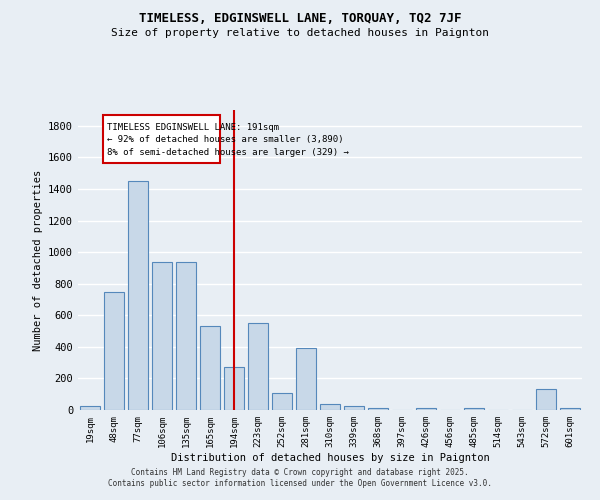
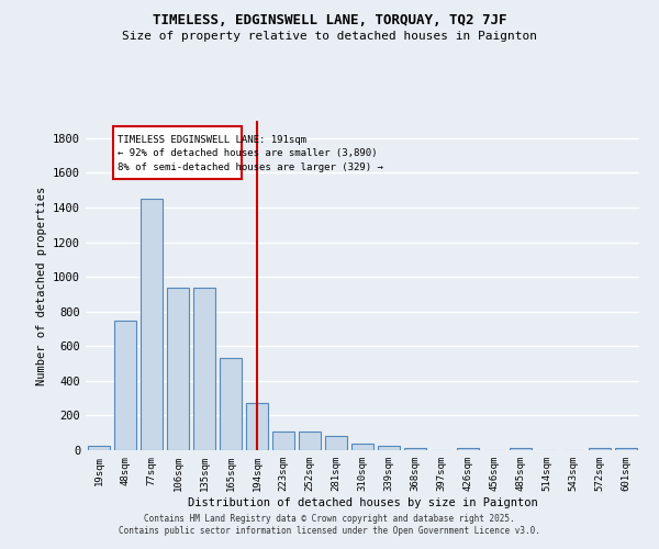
223sqm: 550 -> 110
281sqm: 390 -> 80
572sqm: 130 -> 10
